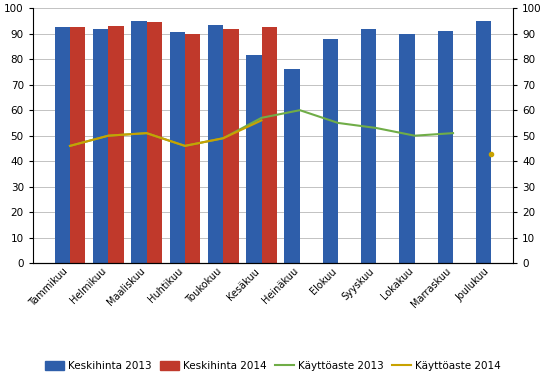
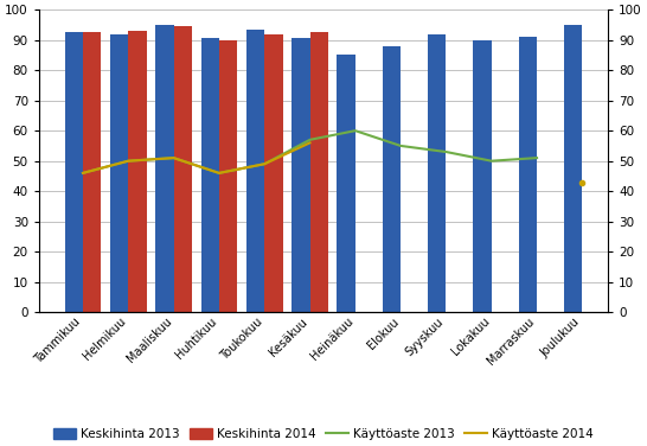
Keskihinta 2013/Kesäkuu: 81.5 -> 90.5
Keskihinta 2013/Heinäkuu: 76.0 -> 85.0
